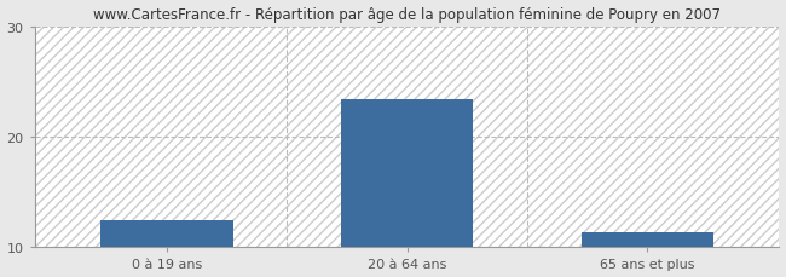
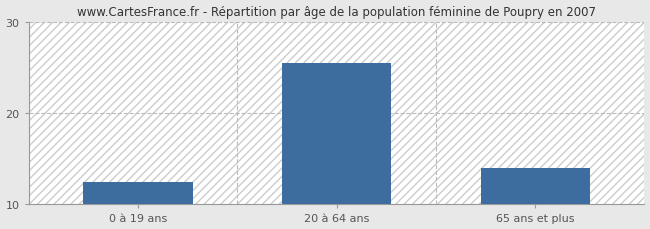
20 à 64 ans: 23.4 -> 25.5
65 ans et plus: 11.4 -> 14.0
